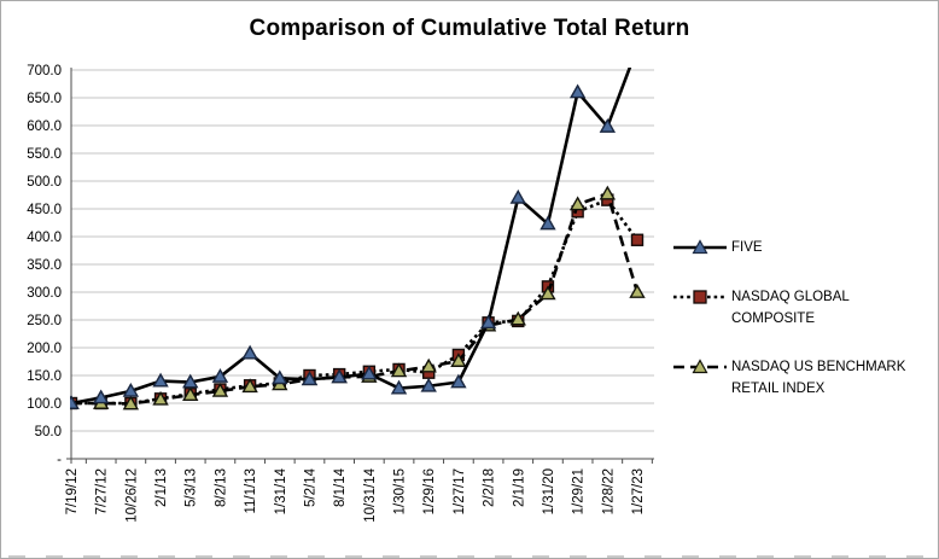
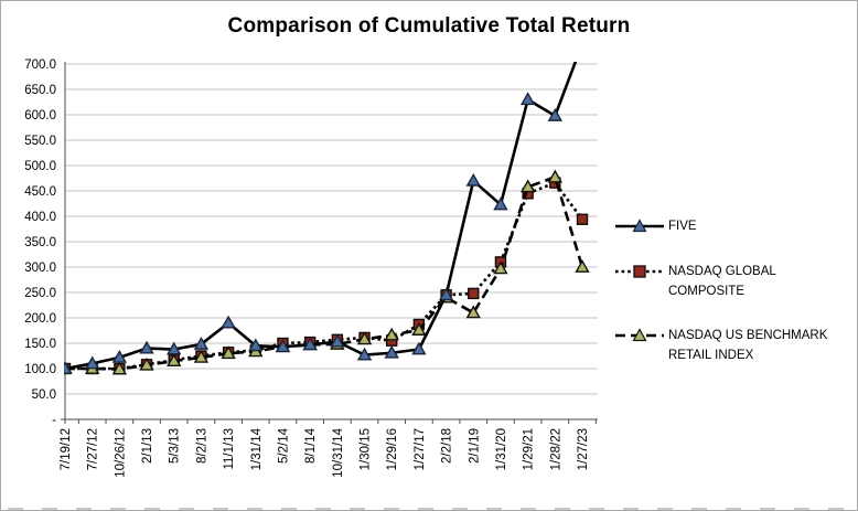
NASDAQ US BENCHMARK RETAIL INDEX/2/1/19: 250 -> 210
FIVE/1/29/21: 660 -> 630
